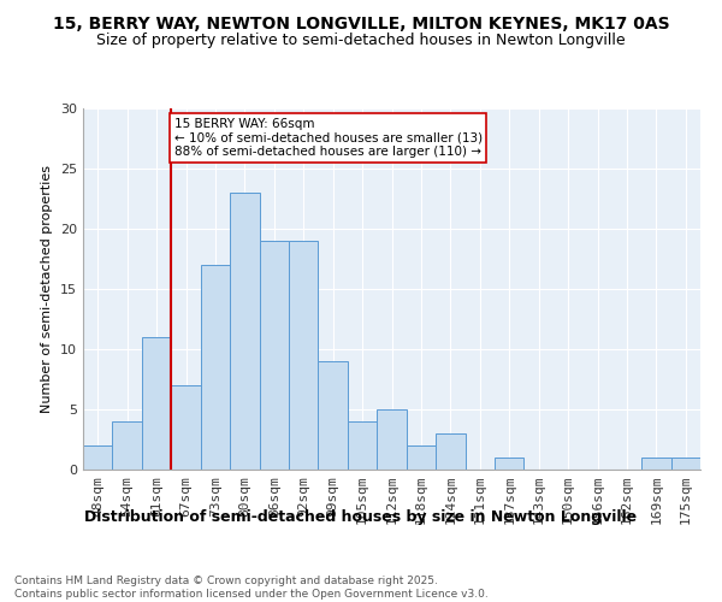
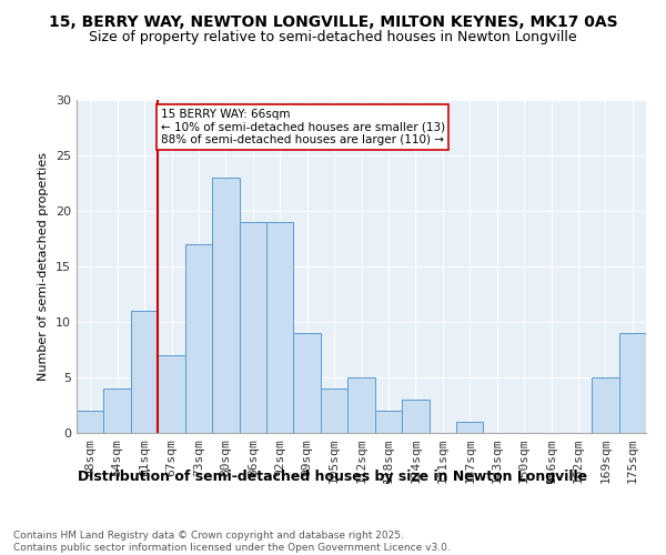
169sqm: 1 -> 5
175sqm: 1 -> 9
